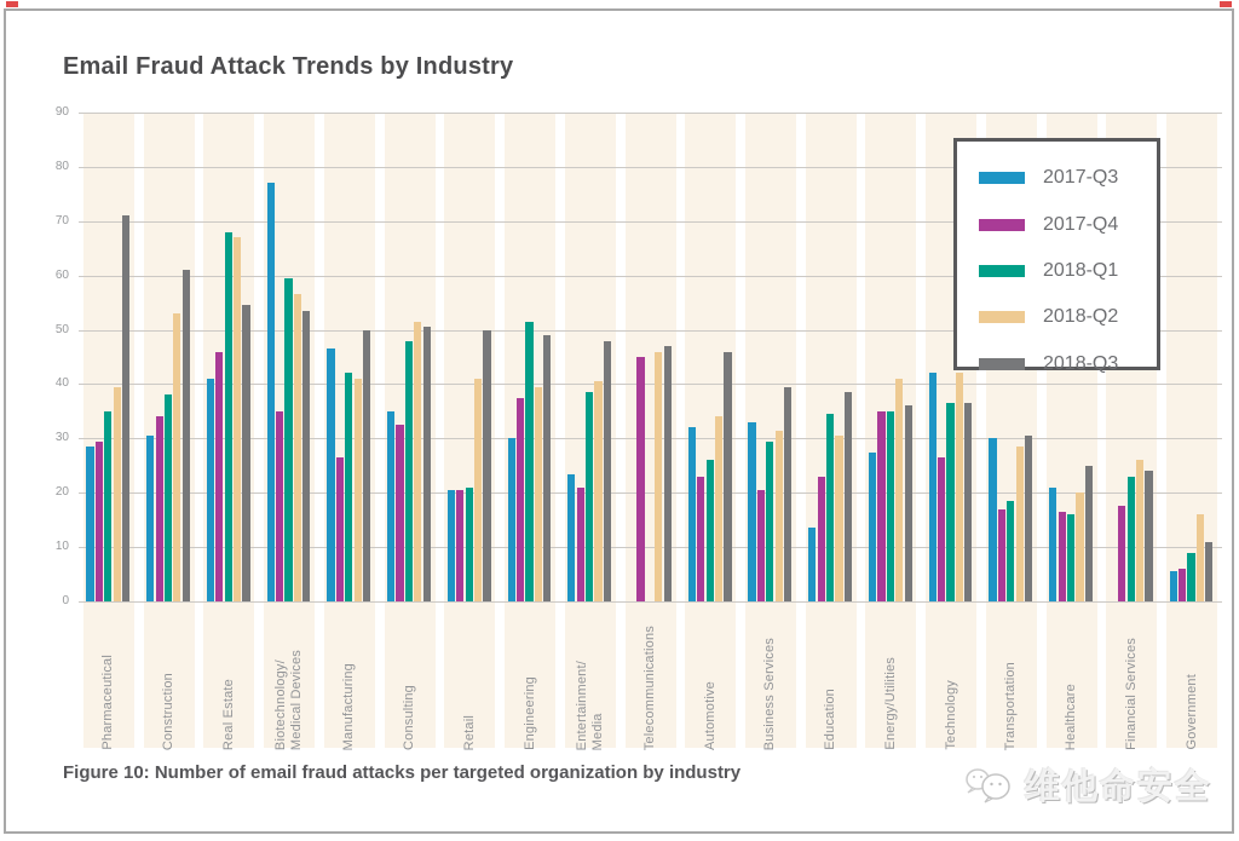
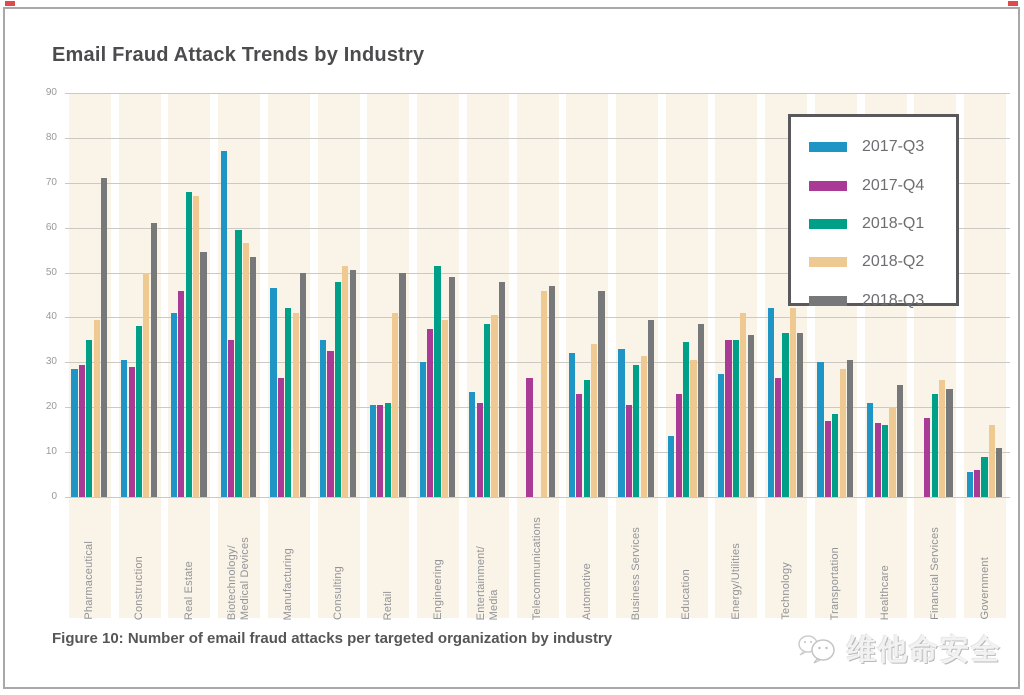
2017-Q4/Construction: 34 -> 29
2018-Q2/Construction: 53 -> 50
2017-Q4/Telecommunications: 45 -> 26
